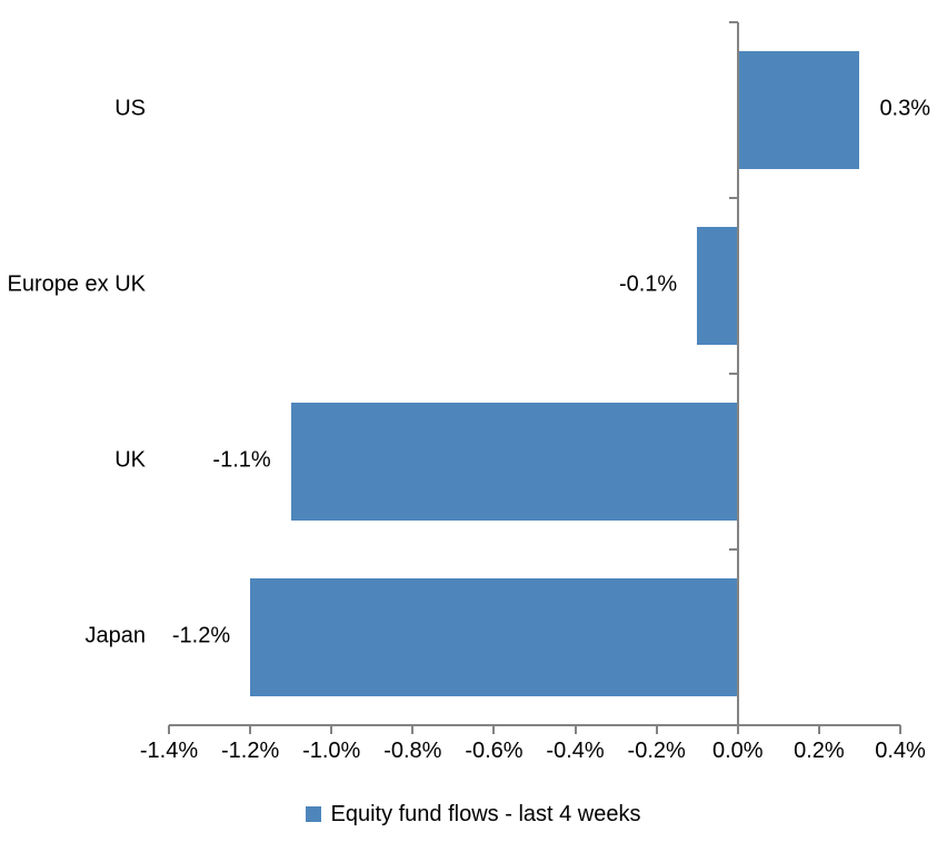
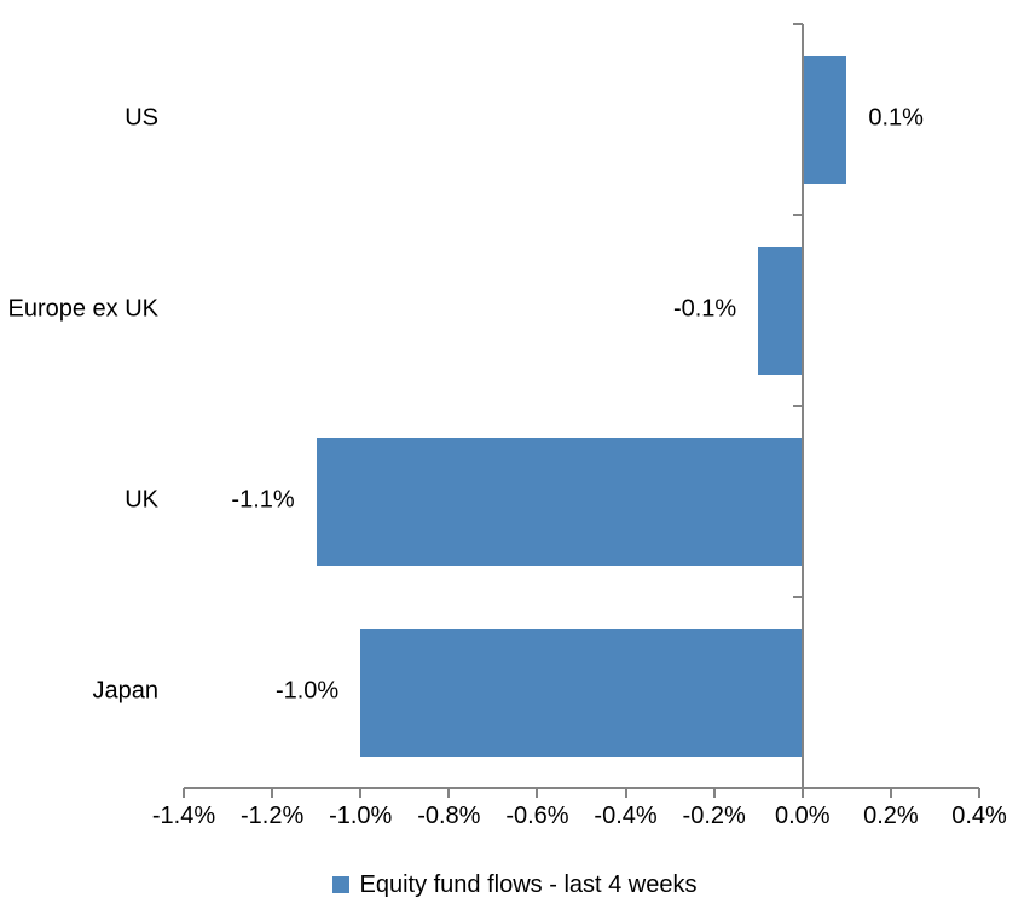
US: 0.3% -> 0.1%
Japan: -1.2% -> -1.0%
